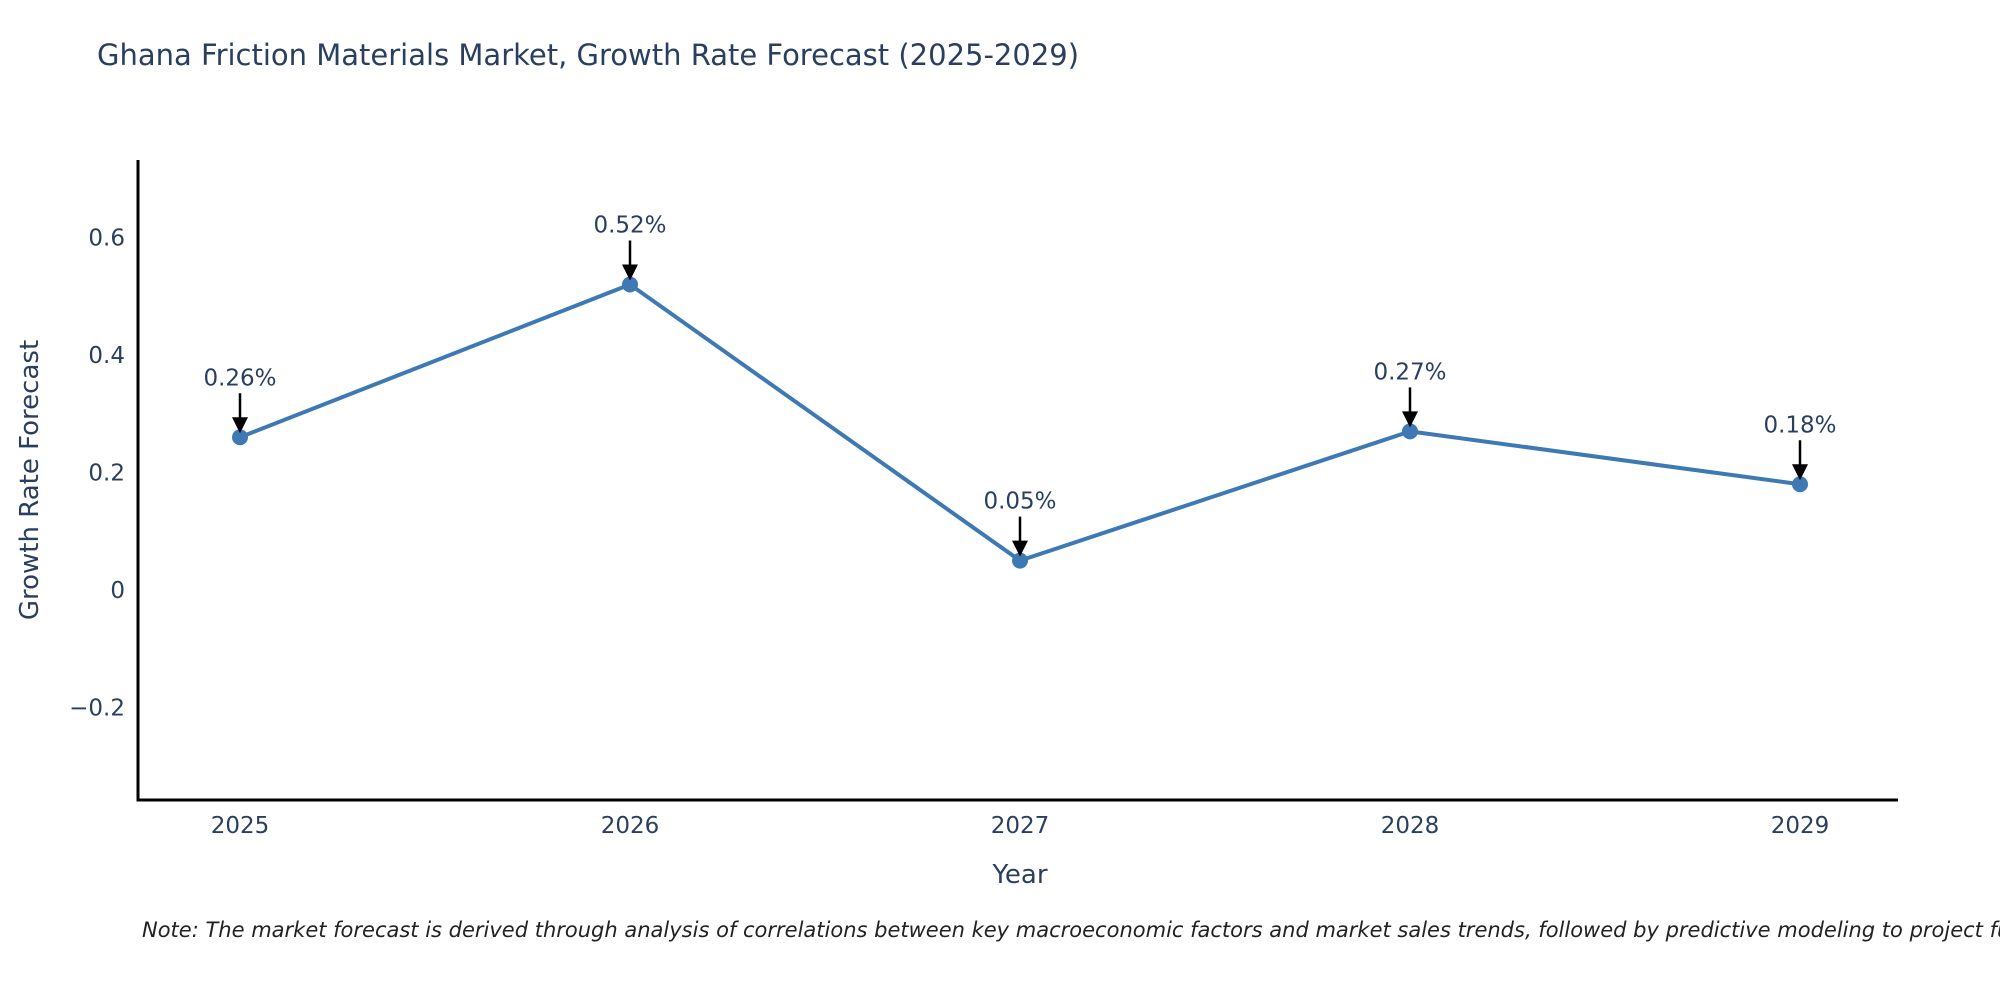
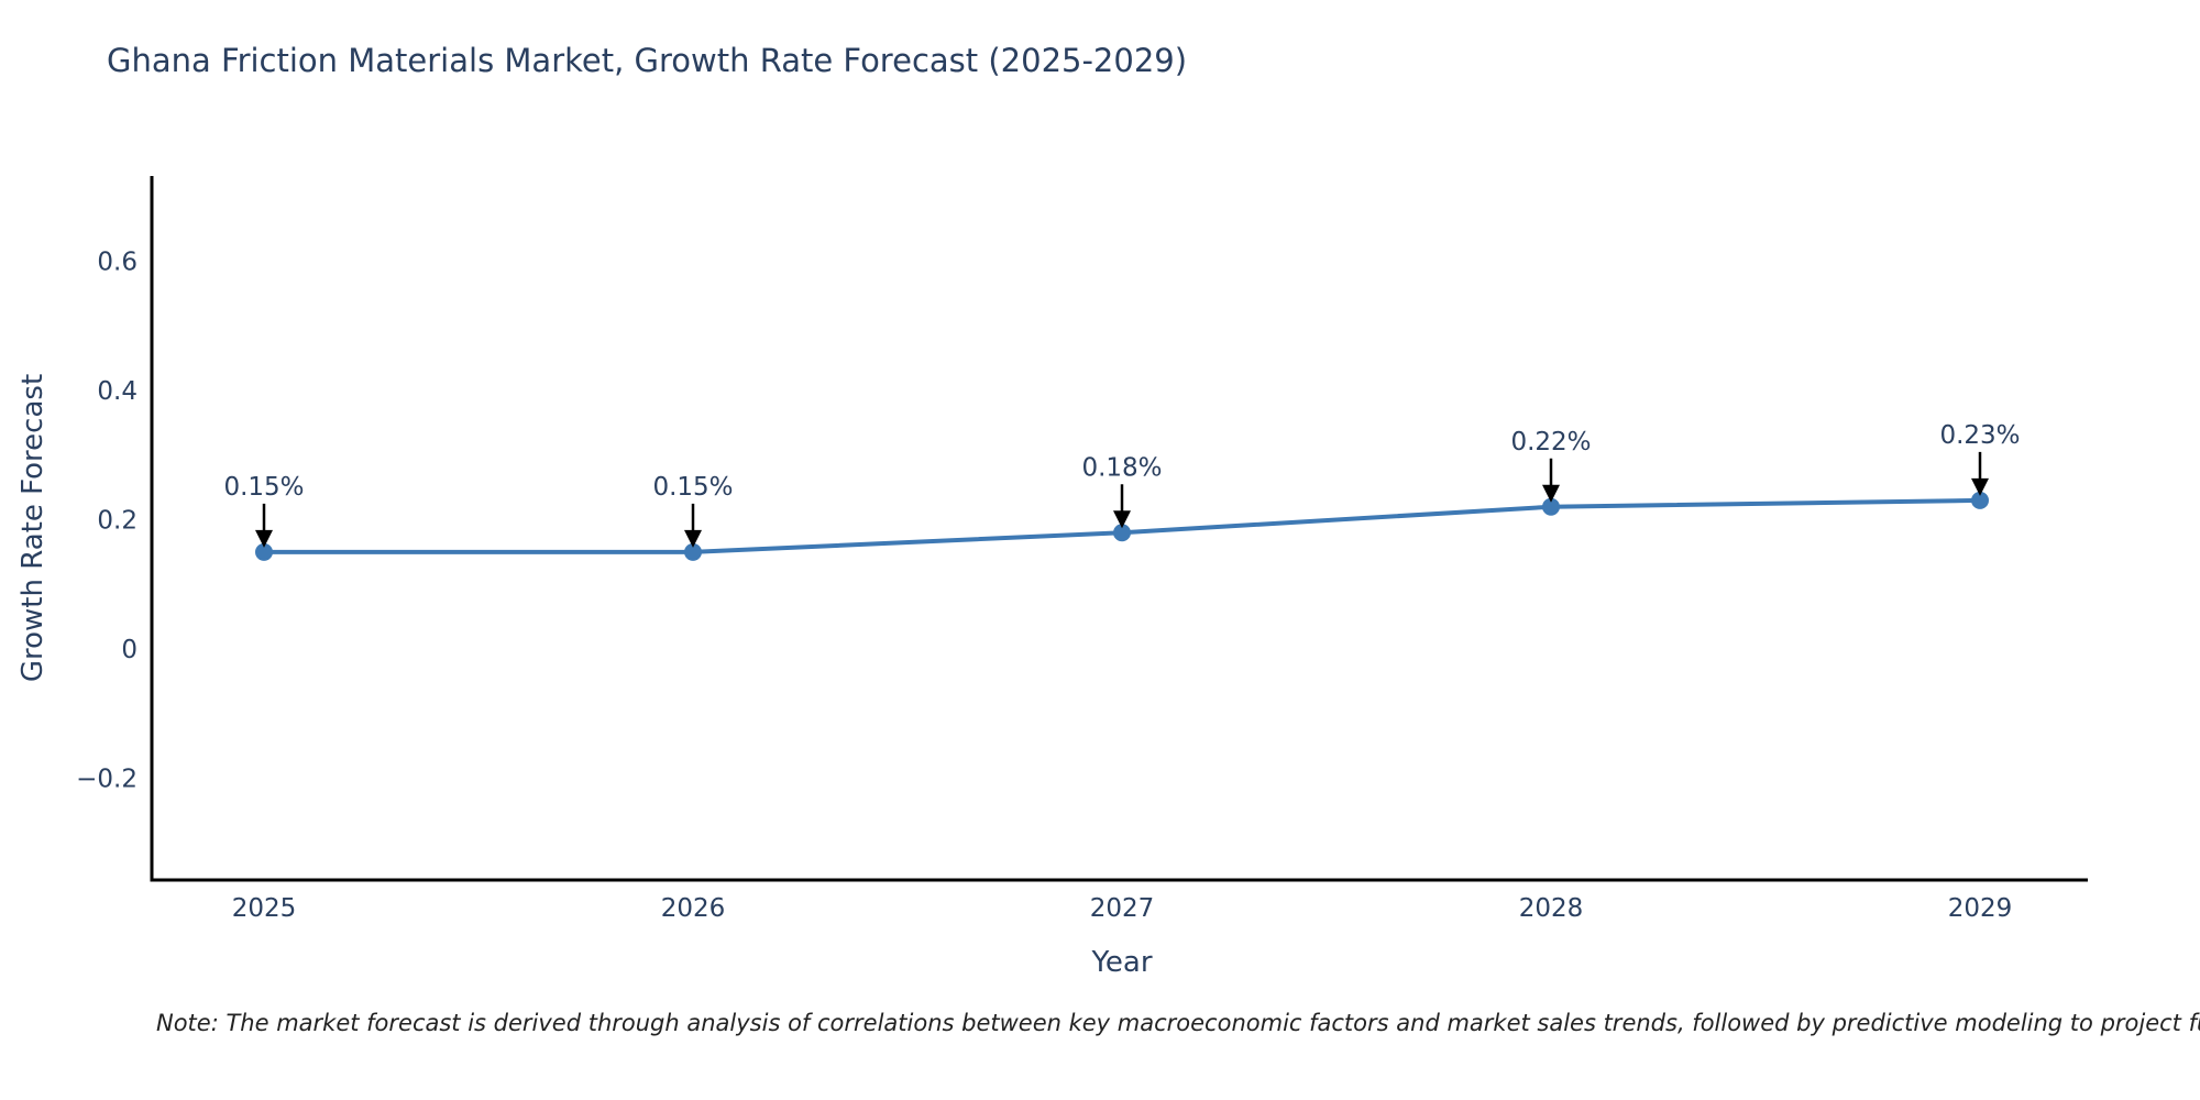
2025: 0.26% -> 0.15%
2026: 0.52% -> 0.15%
2027: 0.05% -> 0.18%
2028: 0.27% -> 0.22%
2029: 0.18% -> 0.23%
